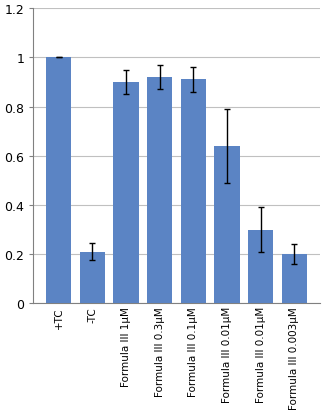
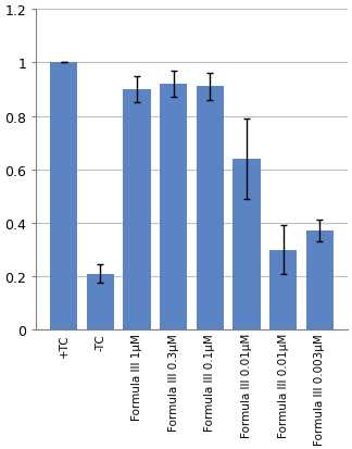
Formula III 0.003μM: 0.20 -> 0.37
